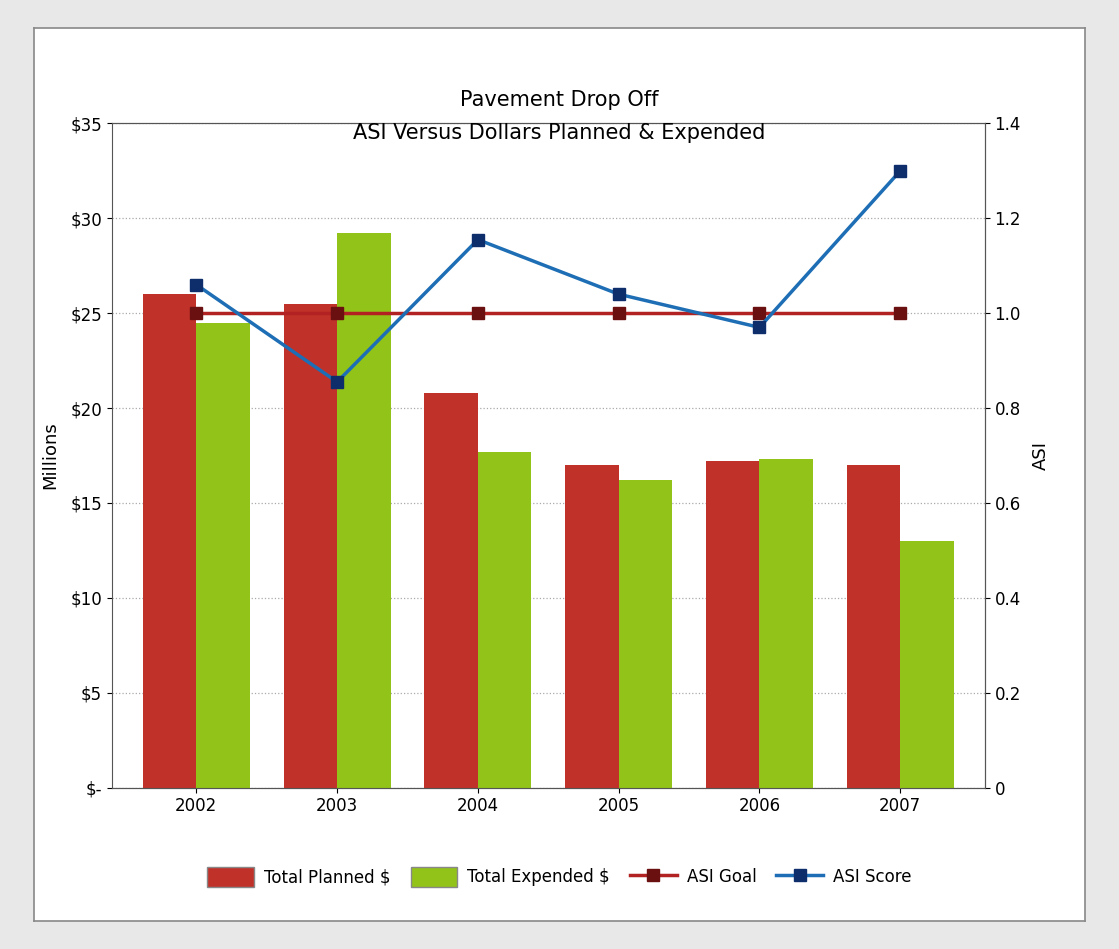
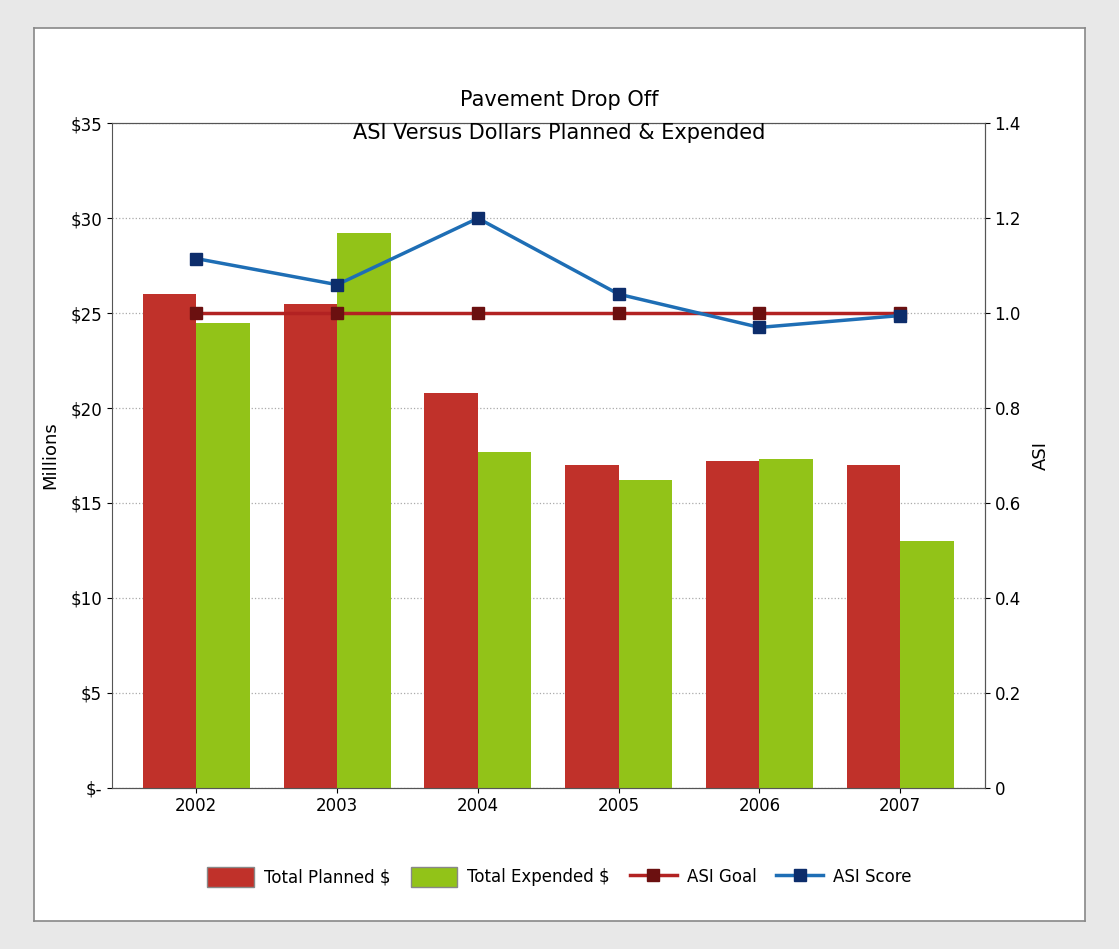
ASI Score/2002: 1.060 -> 1.115
ASI Score/2003: 0.855 -> 1.060
ASI Score/2004: 1.155 -> 1.200
ASI Score/2007: 1.300 -> 0.995
